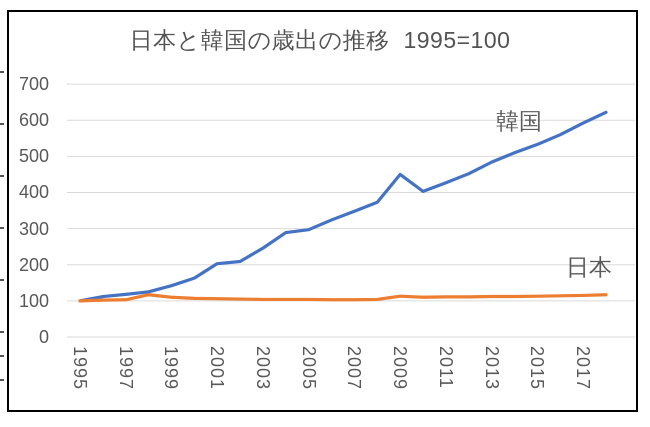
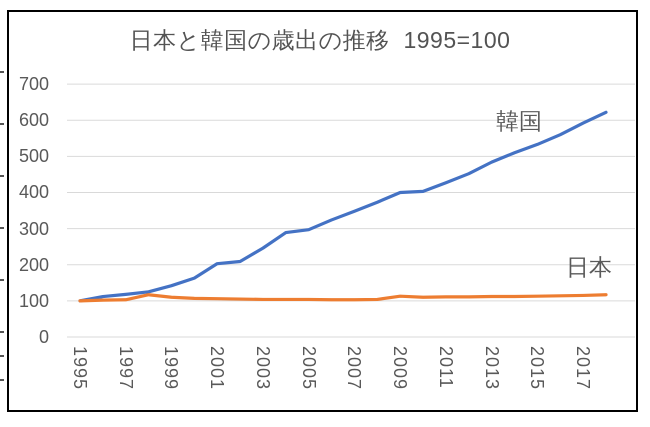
韓国/2009: 450 -> 400
